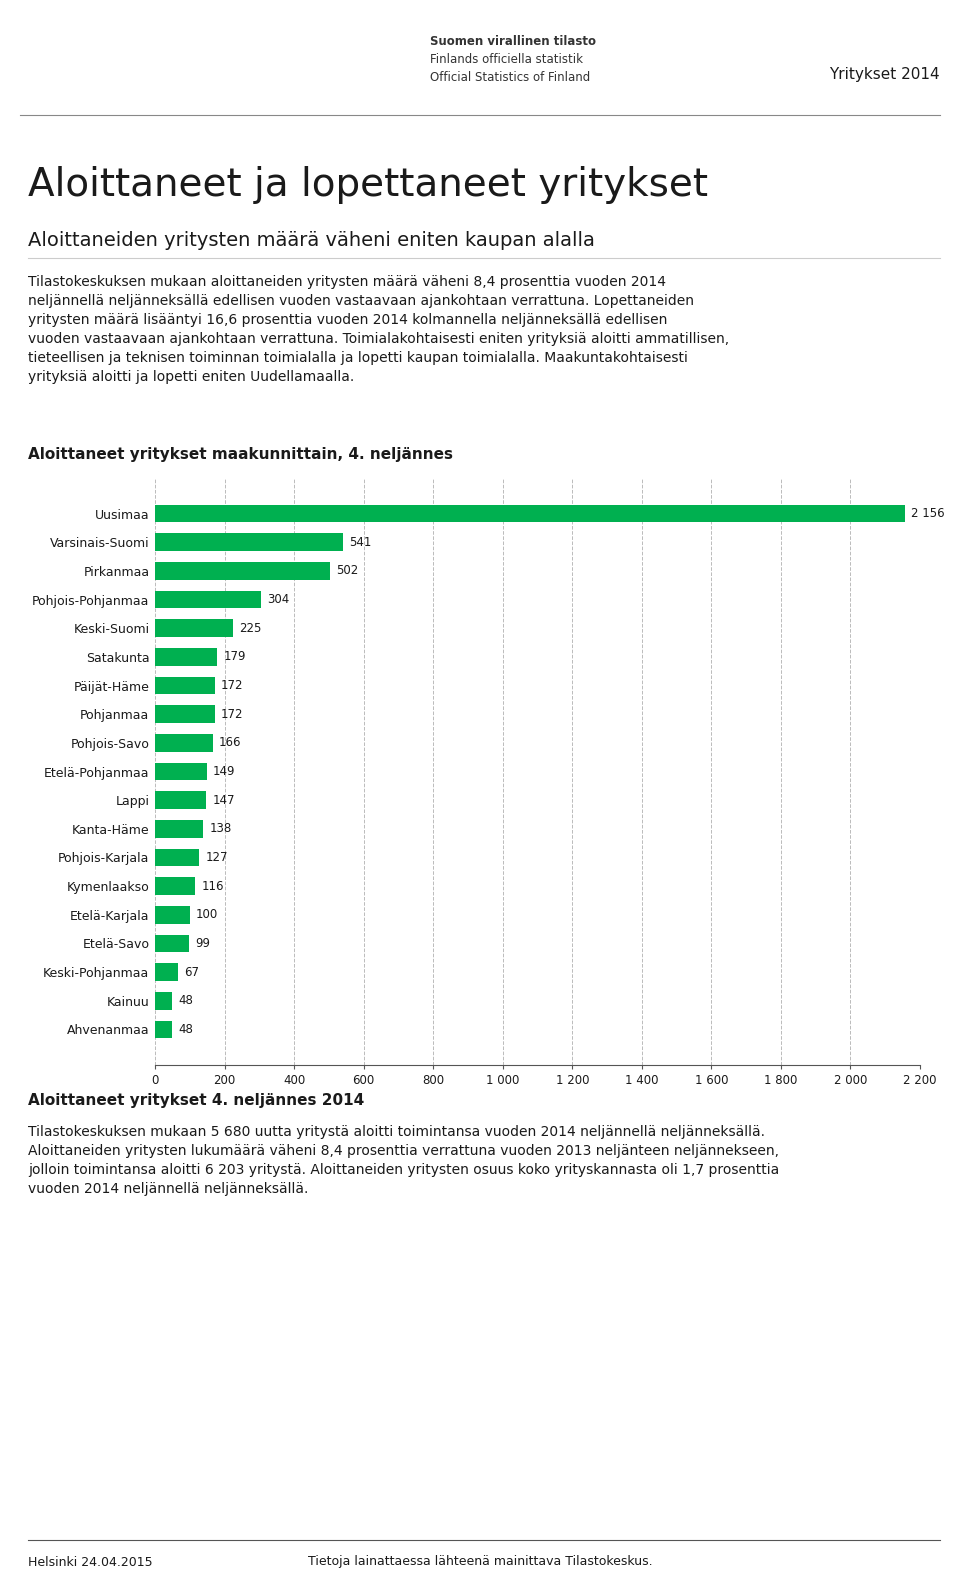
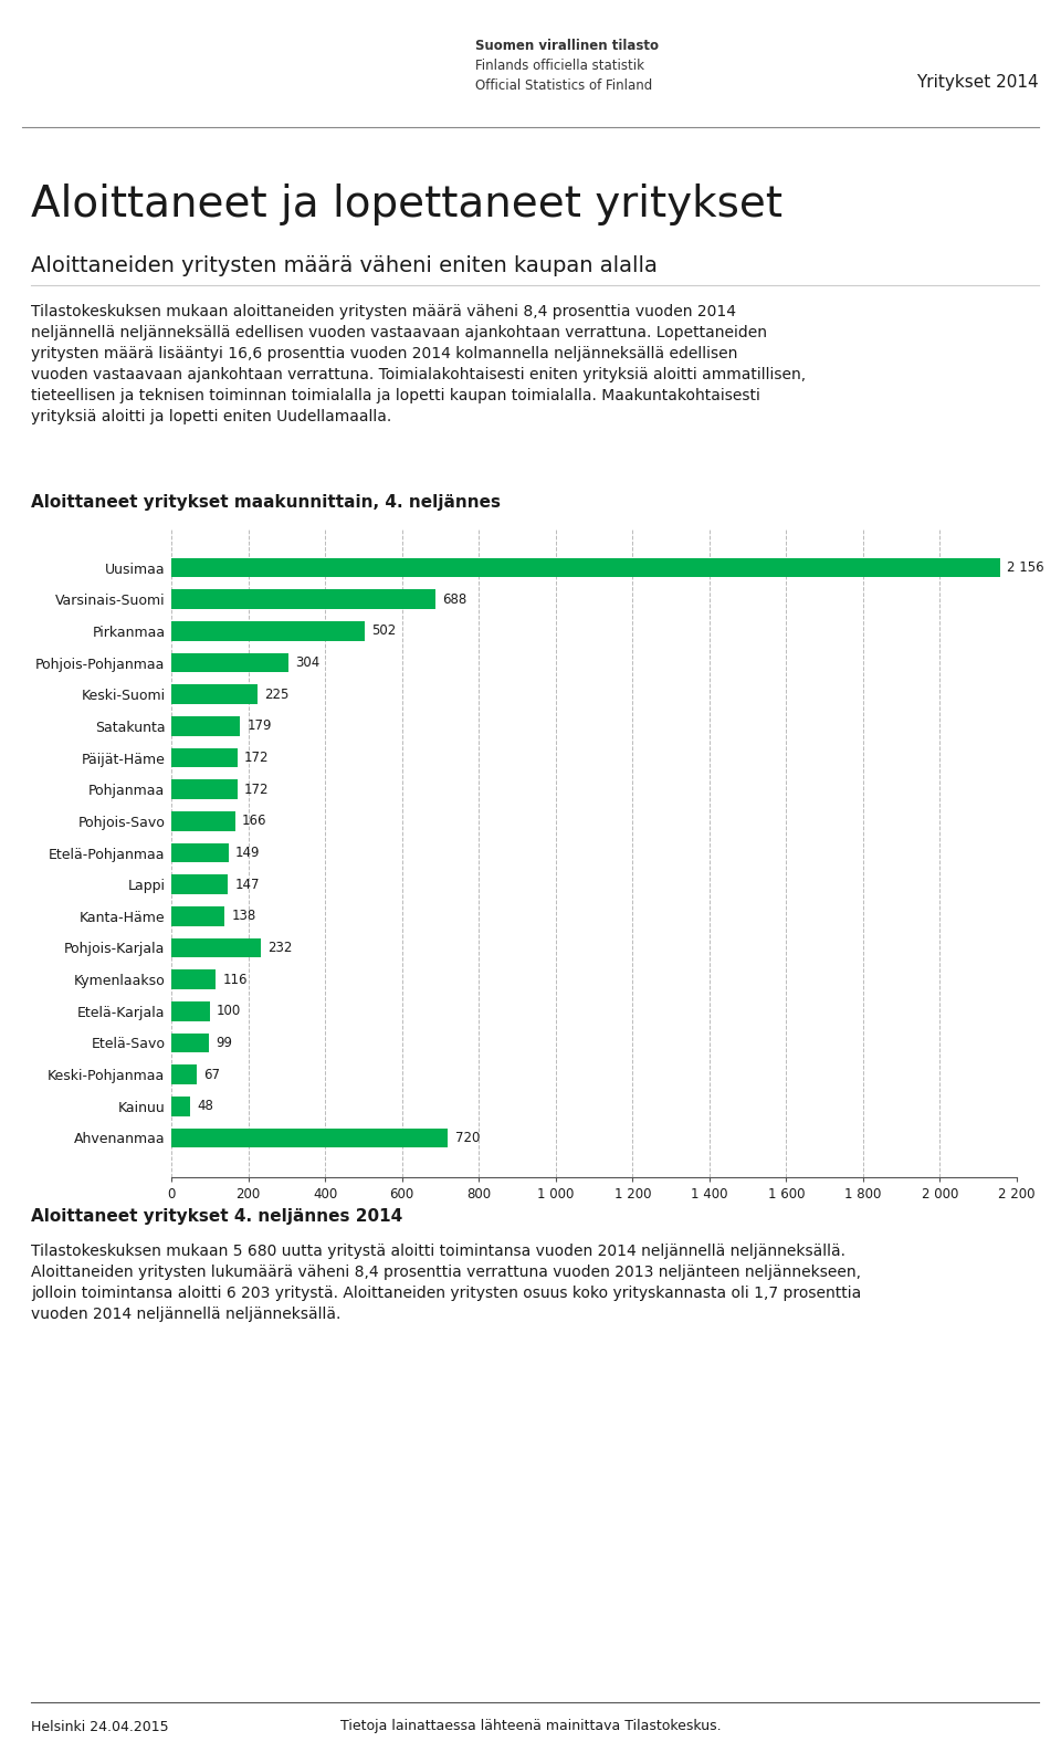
Varsinais-Suomi: 541 -> 688
Pohjois-Karjala: 127 -> 232
Ahvenanmaa: 48 -> 720
